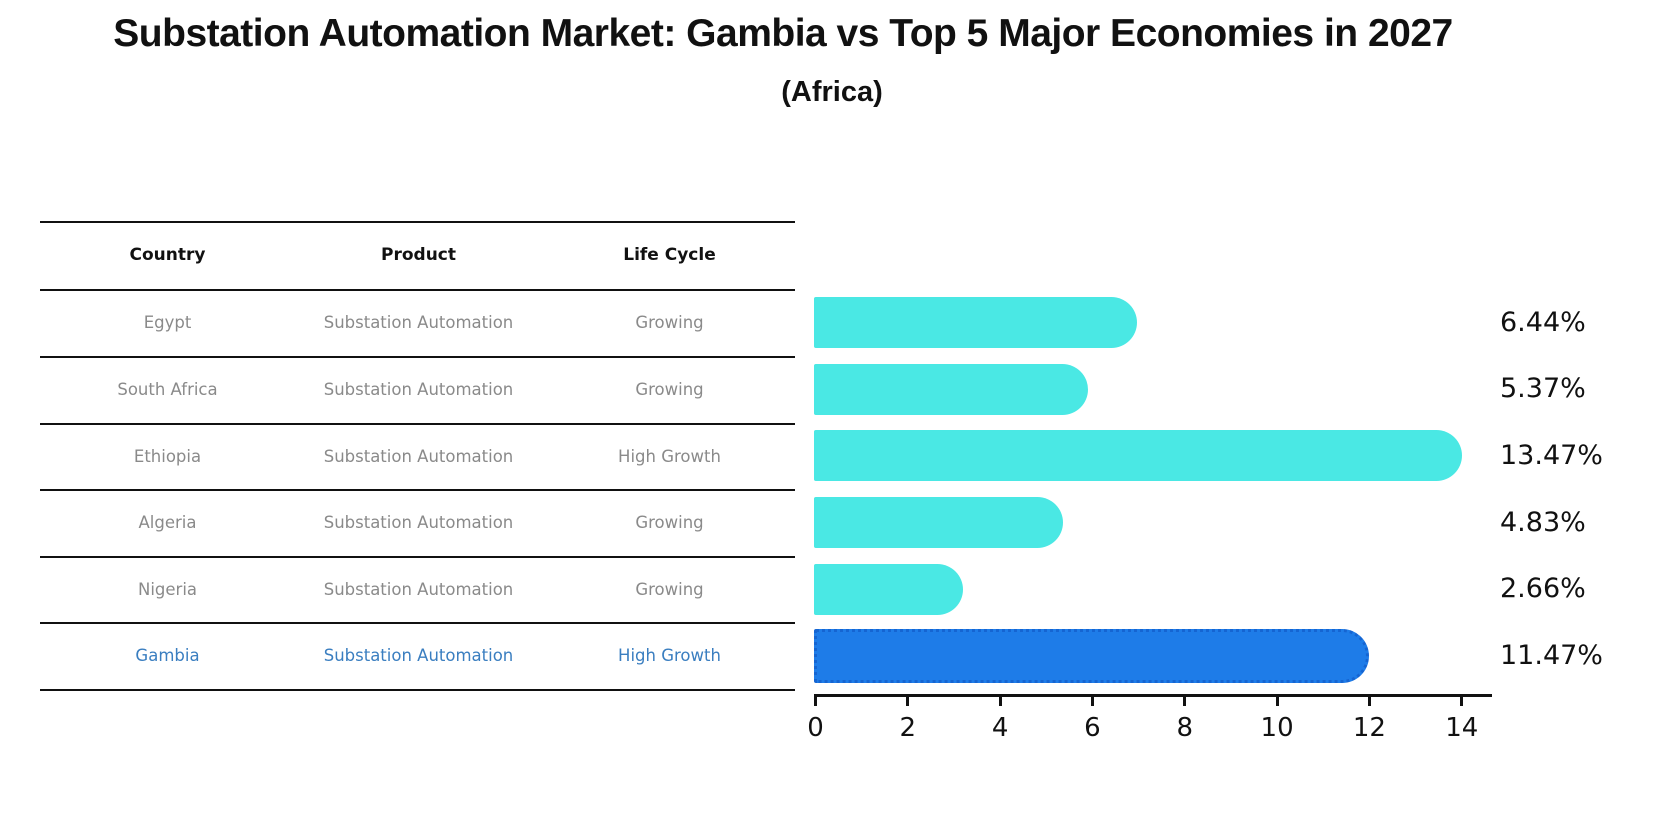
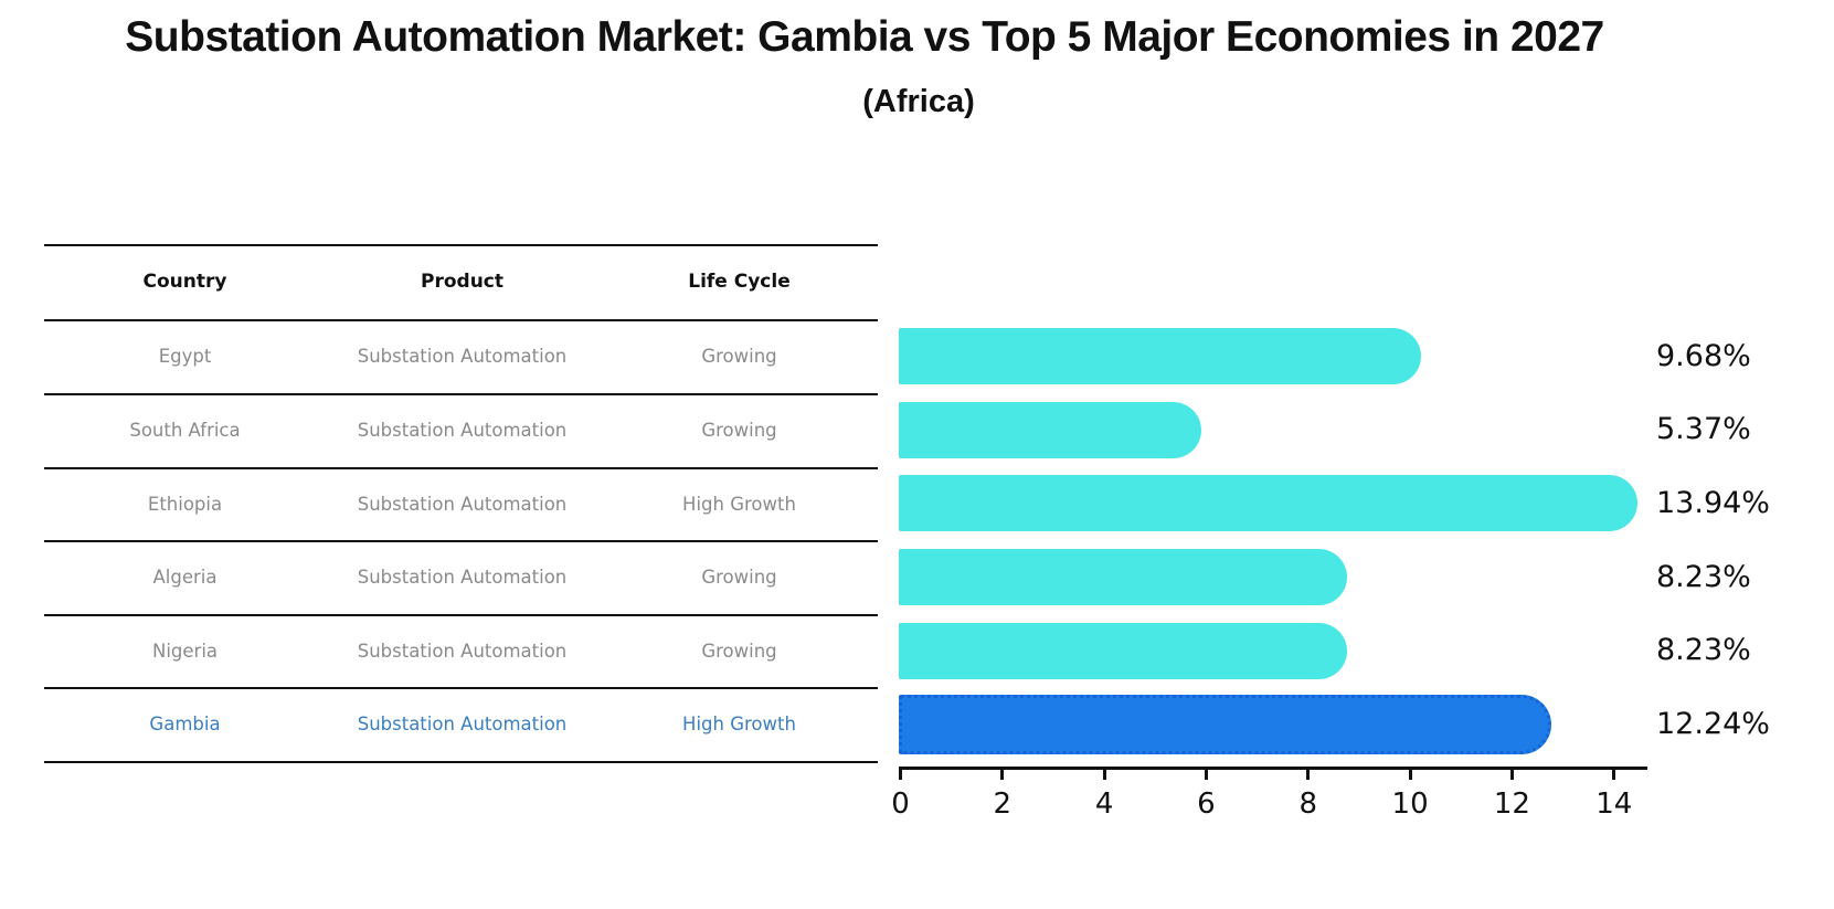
Egypt: 6.44% -> 9.68%
Ethiopia: 13.47% -> 13.94%
Algeria: 4.83% -> 8.23%
Nigeria: 2.66% -> 8.23%
Gambia: 11.47% -> 12.24%
